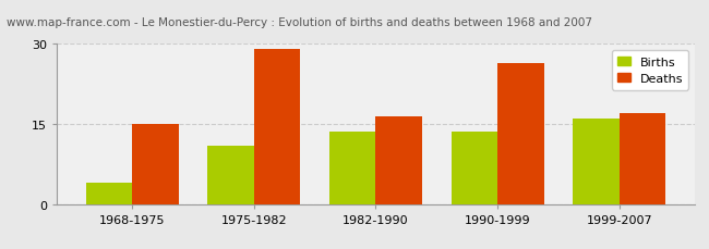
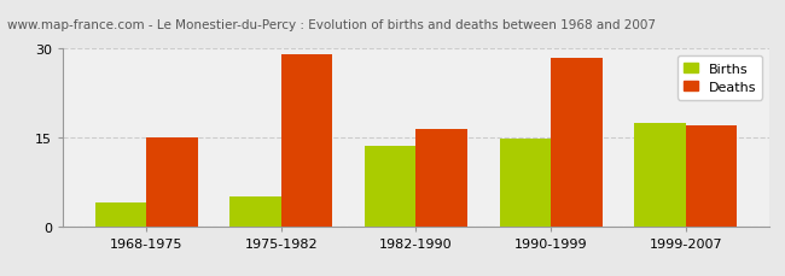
Births/1975-1982: 11.0 -> 5.0
Births/1990-1999: 13.5 -> 14.7
Deaths/1990-1999: 26.5 -> 28.5
Births/1999-2007: 16.0 -> 17.5
